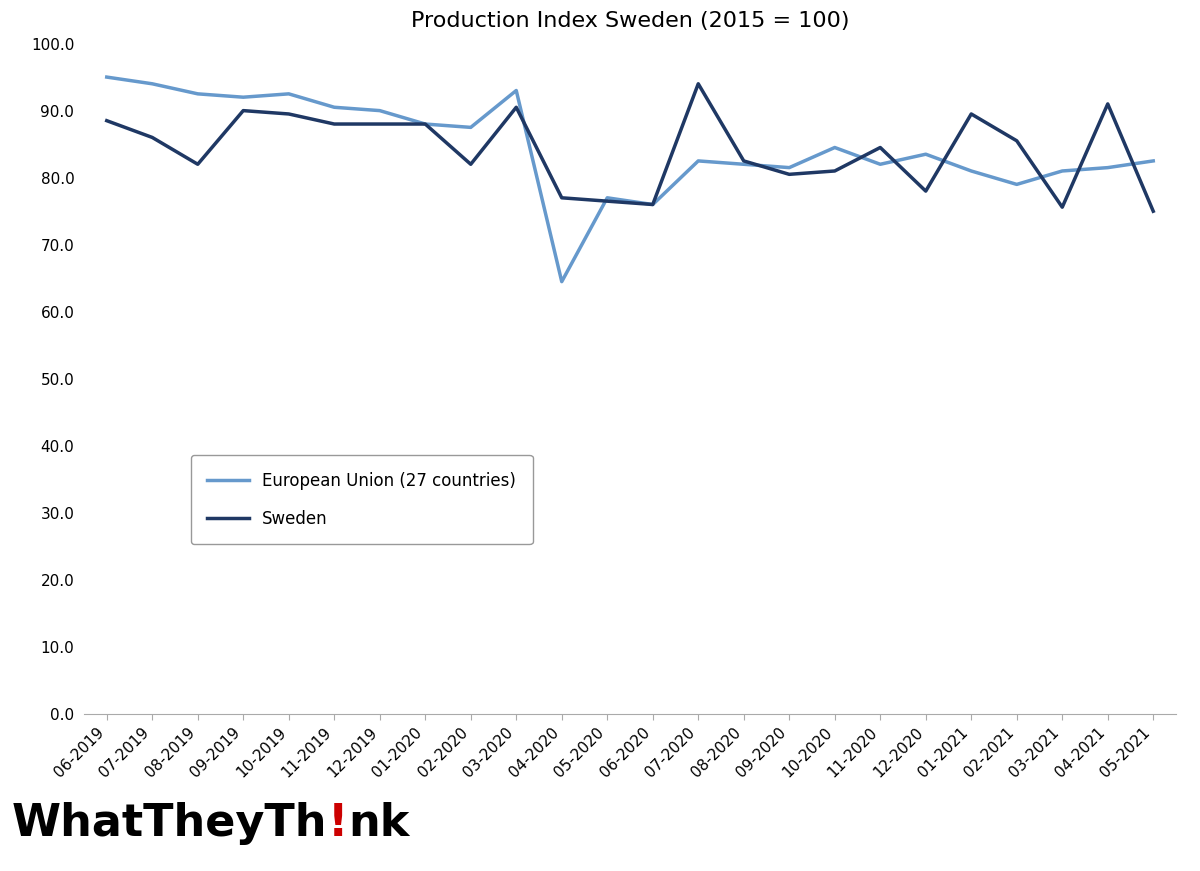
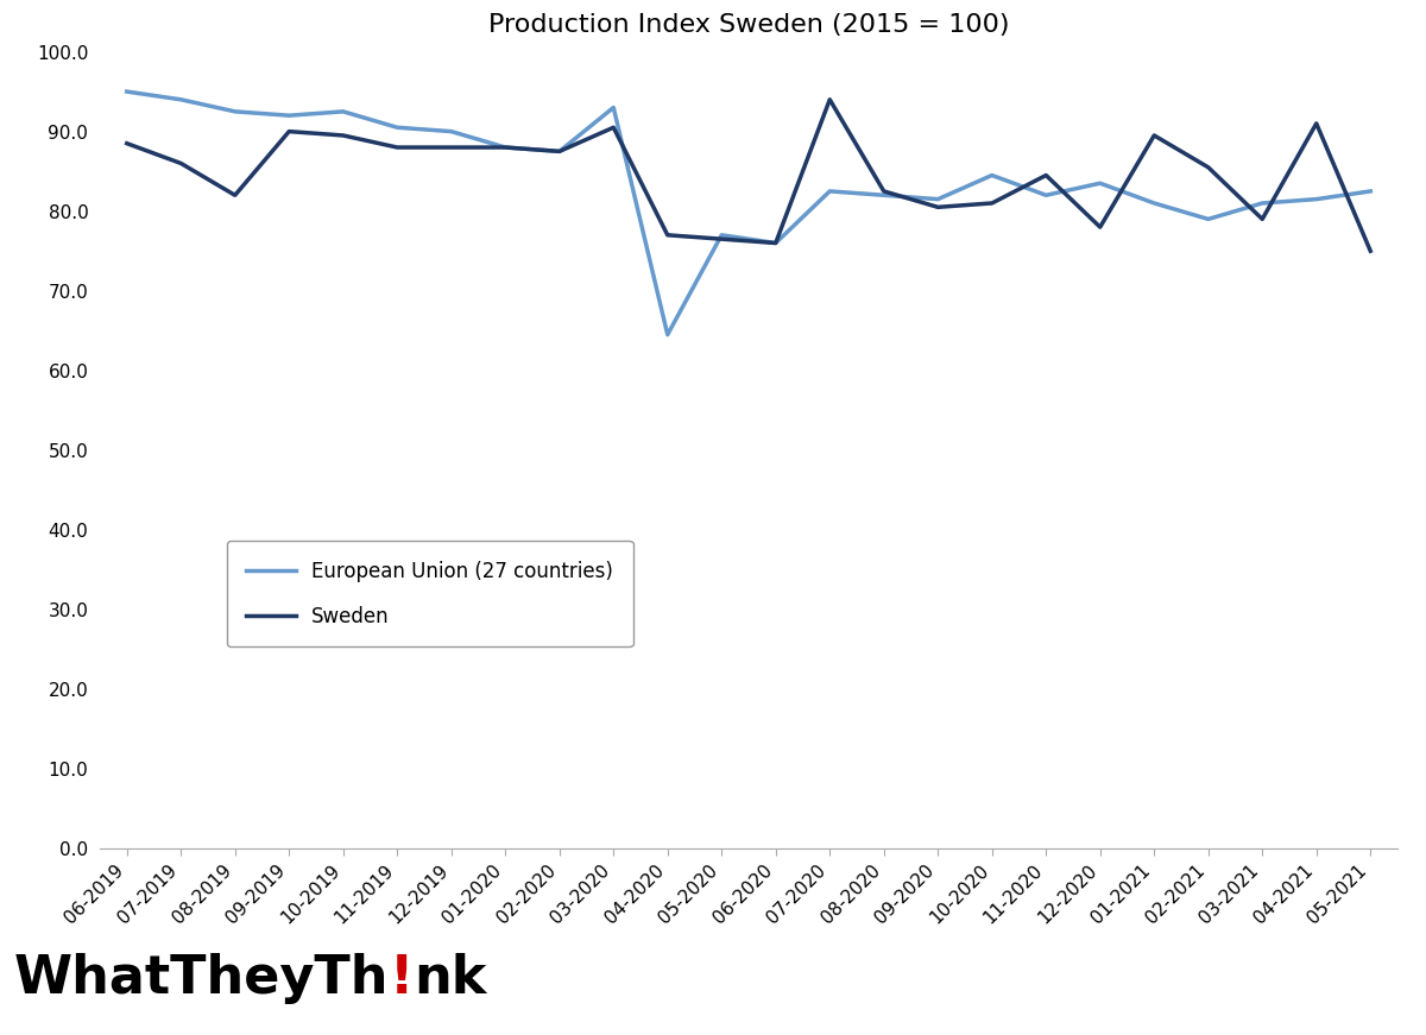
Sweden/02-2020: 82.0 -> 87.5
Sweden/03-2021: 75.6 -> 79.0
